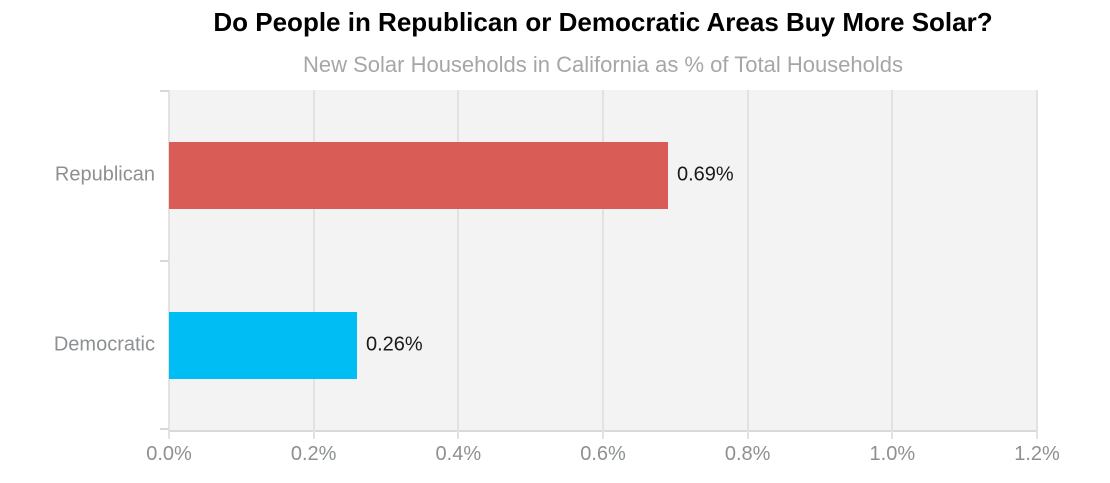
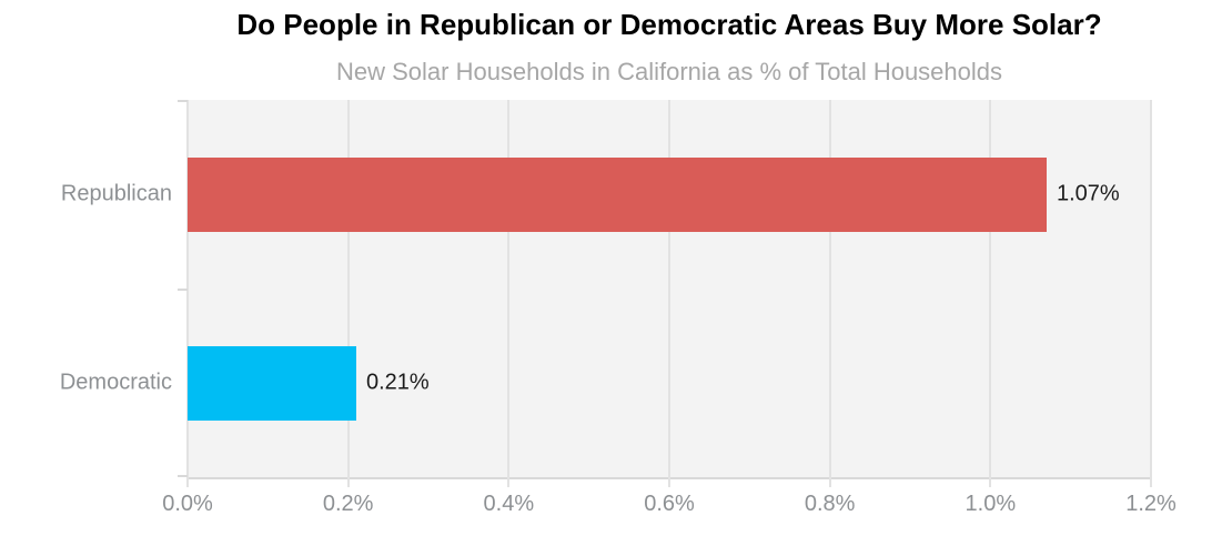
Republican: 0.69% -> 1.07%
Democratic: 0.26% -> 0.21%
